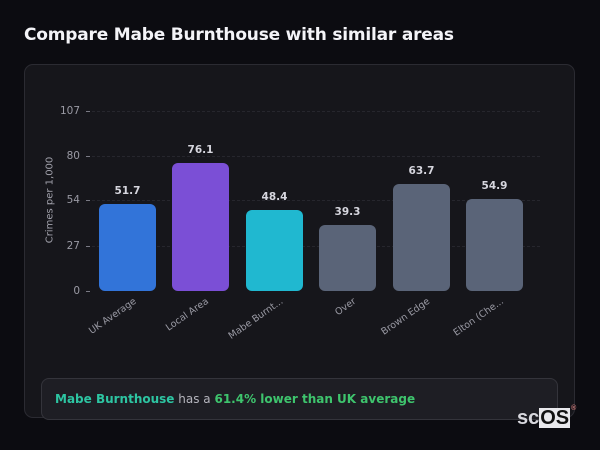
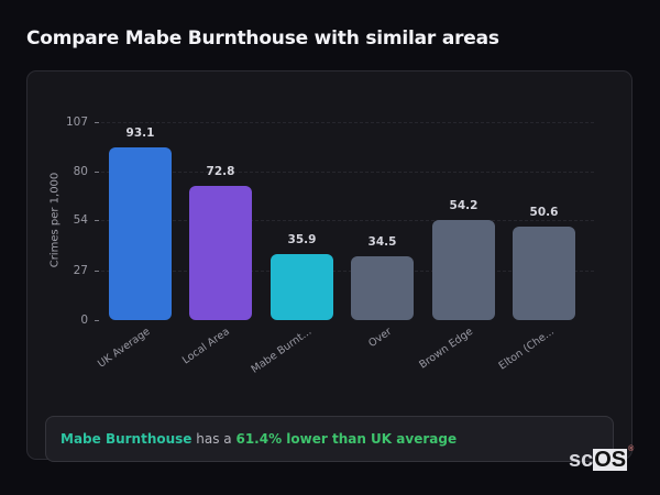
UK Average: 51.7 -> 93.1
Local Area: 76.1 -> 72.8
Mabe Burnt...: 48.4 -> 35.9
Over: 39.3 -> 34.5
Brown Edge: 63.7 -> 54.2
Elton (Che...: 54.9 -> 50.6
